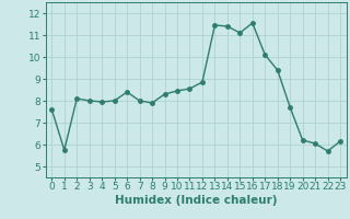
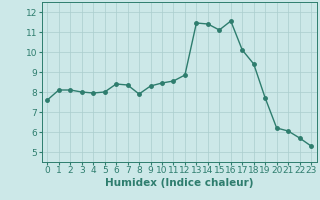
1: 5.75 -> 8.10
7: 8.00 -> 8.35
23: 6.15 -> 5.30
